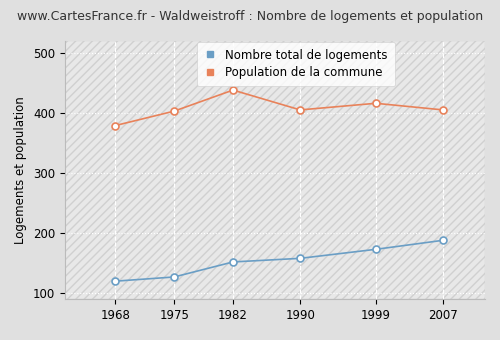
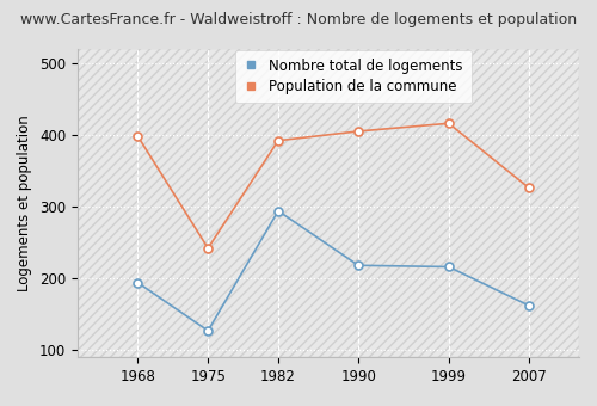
Nombre total de logements/1968: 120 -> 194
Population de la commune/1968: 379 -> 398
Population de la commune/1975: 403 -> 242
Nombre total de logements/1982: 152 -> 294
Population de la commune/1982: 438 -> 392
Nombre total de logements/1990: 158 -> 218
Nombre total de logements/1999: 173 -> 216
Nombre total de logements/2007: 188 -> 162
Population de la commune/2007: 405 -> 326
